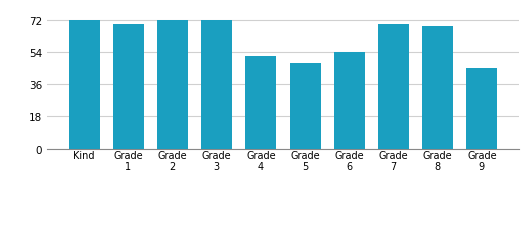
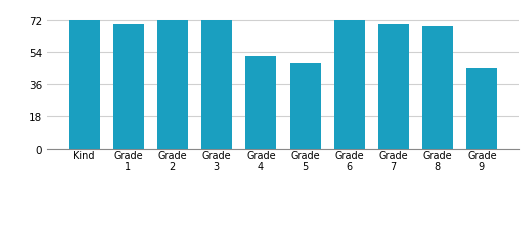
Grade 6: 54 -> 72
